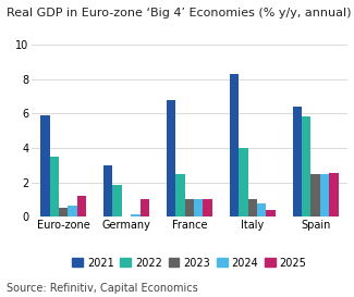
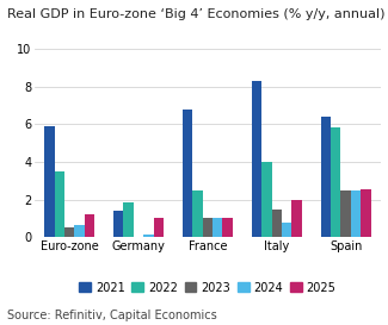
2021/Germany: 3.0 -> 1.4
2023/Italy: 1.0 -> 1.5
2025/Italy: 0.4 -> 2.0
